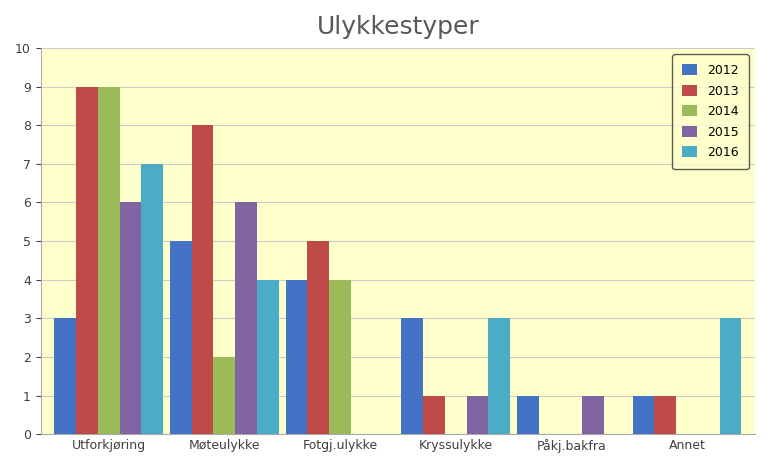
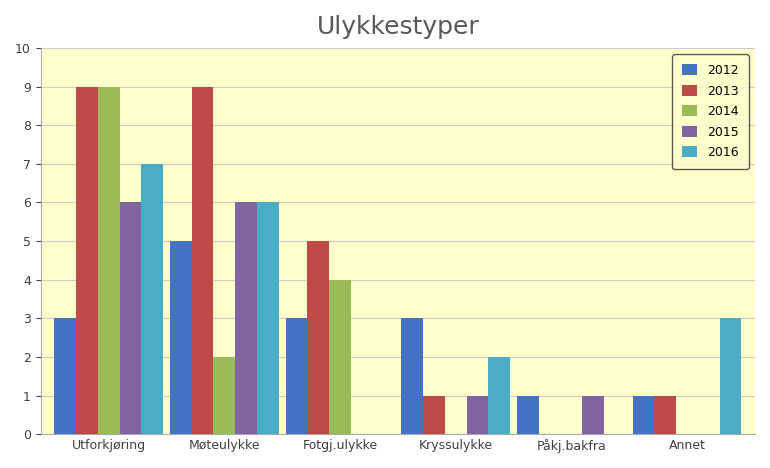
2013/Møteulykke: 8 -> 9
2016/Møteulykke: 4 -> 6
2012/Fotgj.ulykke: 4 -> 3
2016/Kryssulykke: 3 -> 2
